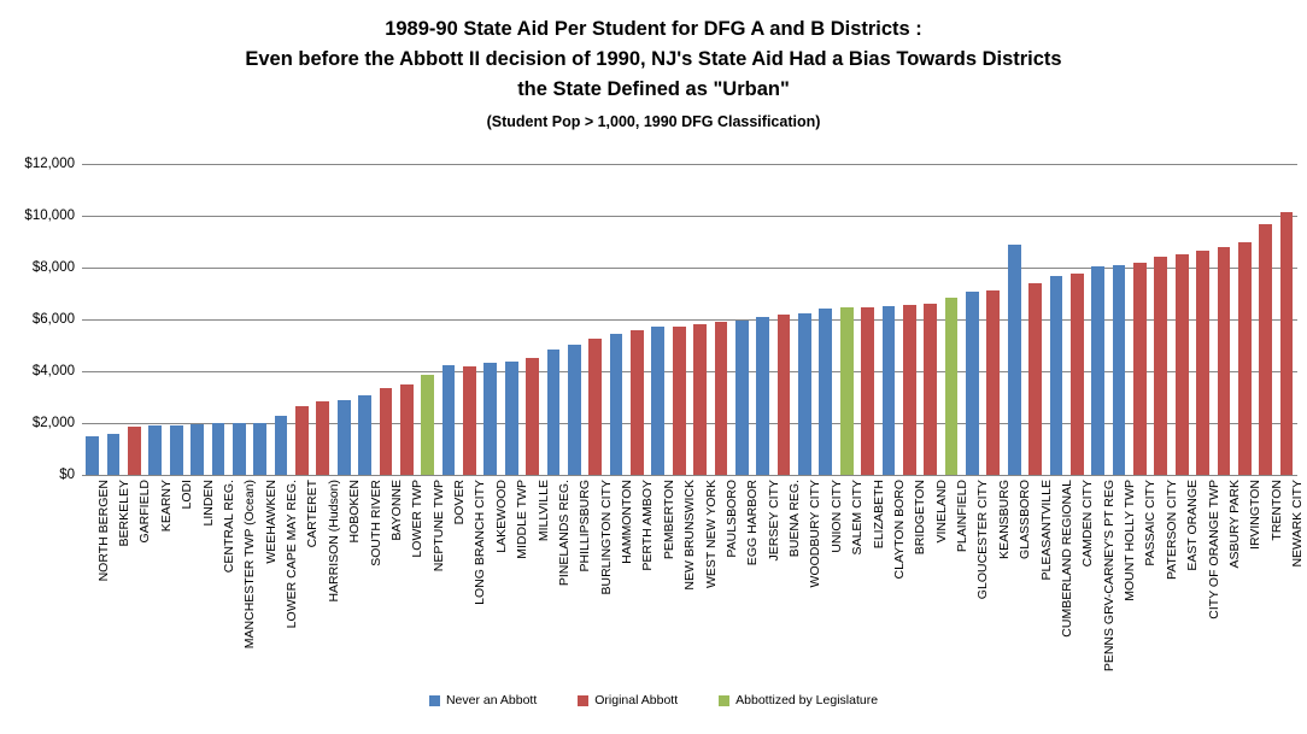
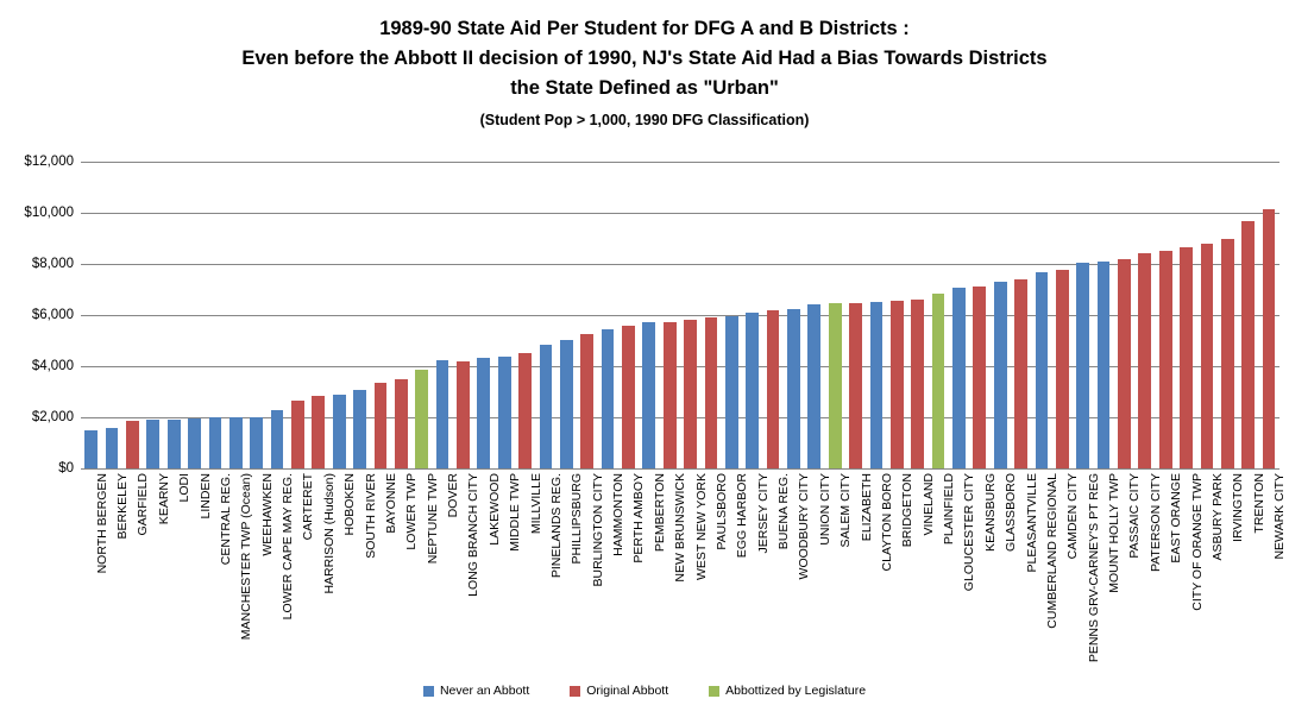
GLASSBORO: $8900 -> $7300
